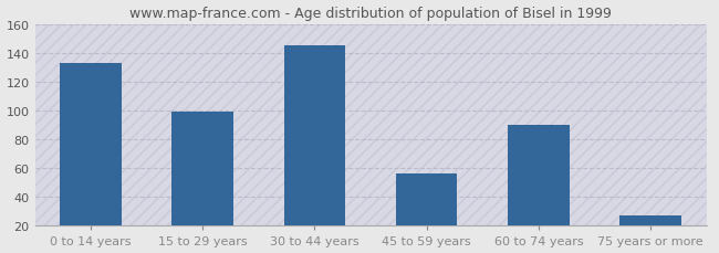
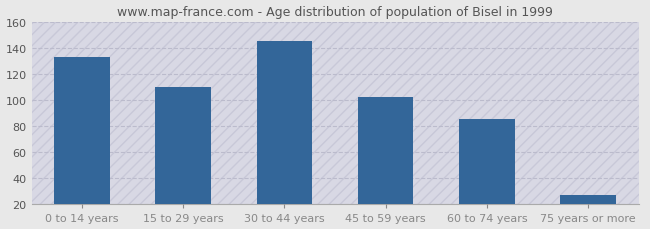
15 to 29 years: 99 -> 110
45 to 59 years: 56 -> 102
60 to 74 years: 90 -> 85
